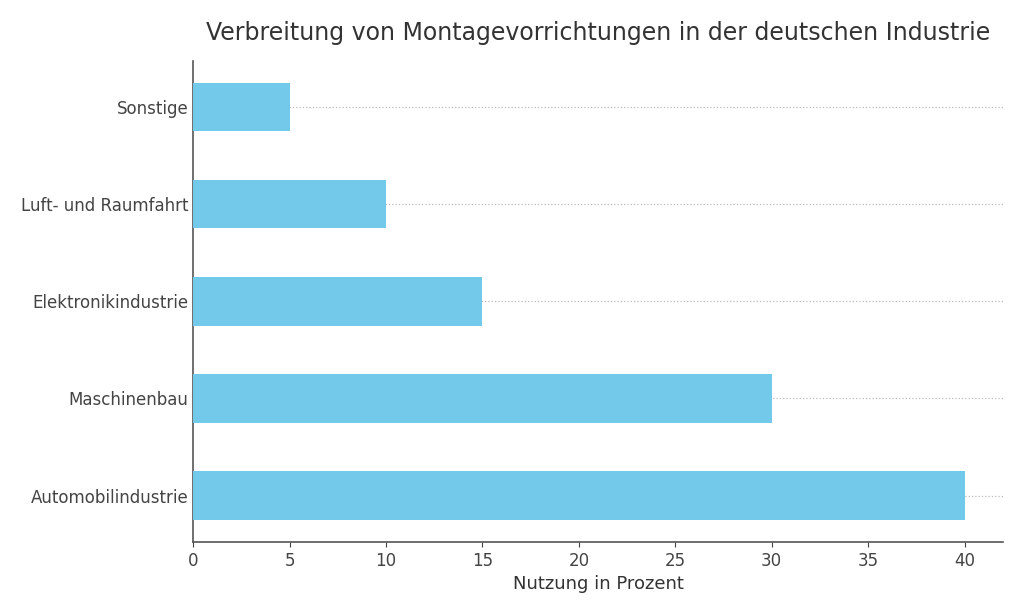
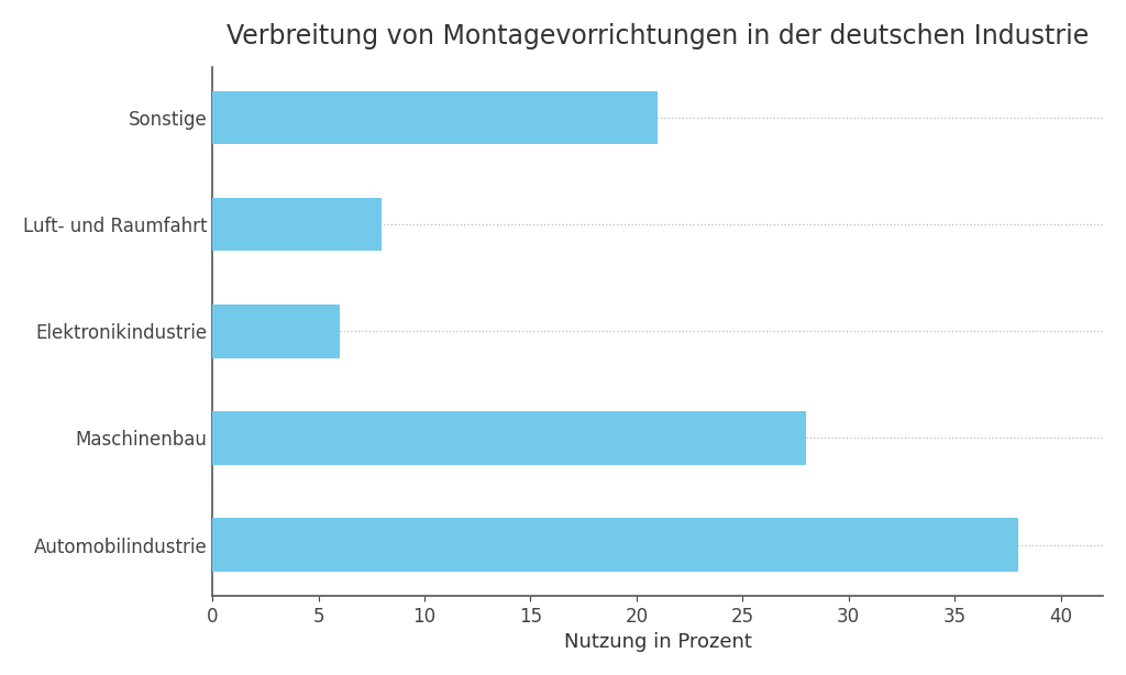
Sonstige: 5 -> 21
Luft- und Raumfahrt: 10 -> 8
Elektronikindustrie: 15 -> 6
Maschinenbau: 30 -> 28
Automobilindustrie: 40 -> 38
